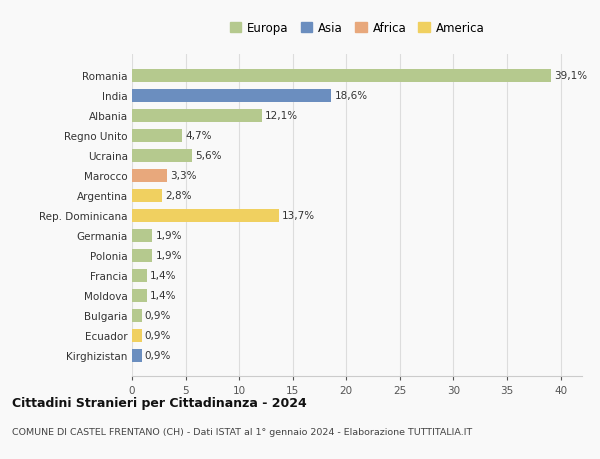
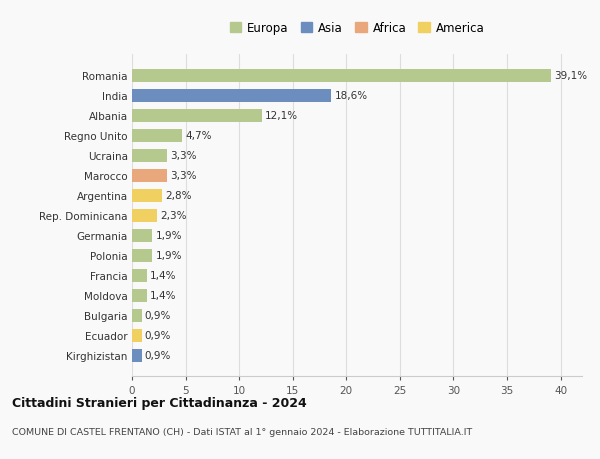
Ucraina: 5,6% -> 3,3%
Rep. Dominicana: 13,7% -> 2,3%
